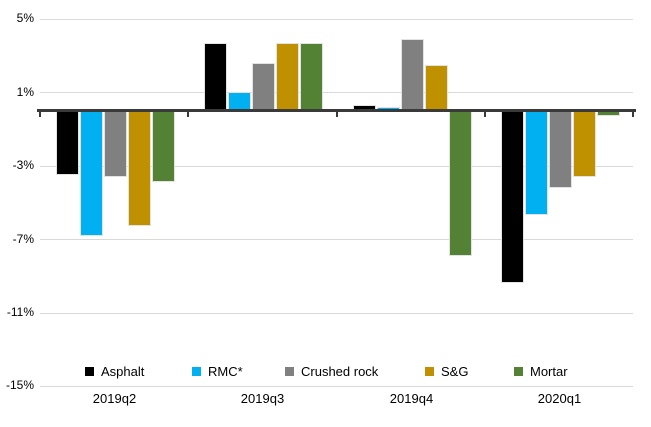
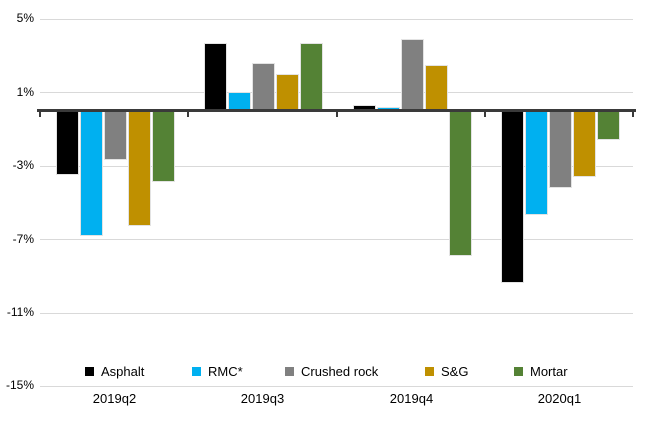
Crushed rock/2019q2: -3.6% -> -2.7%
S&G/2019q3: 3.7% -> 2.0%
Mortar/2020q1: -0.3% -> -1.6%
